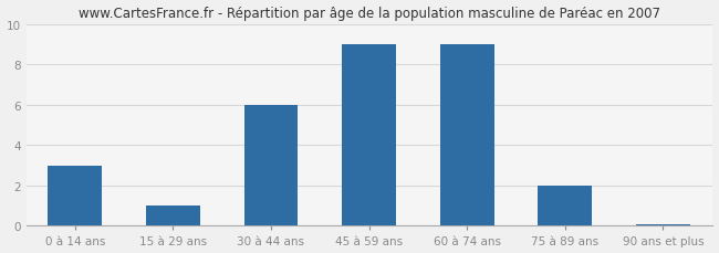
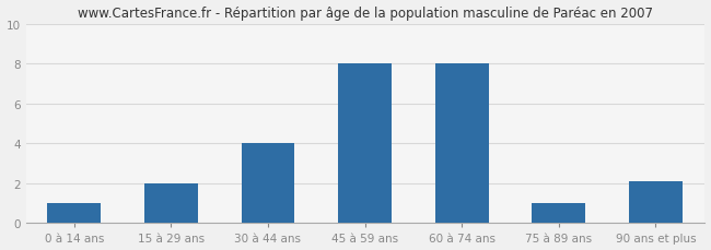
0 à 14 ans: 3.0 -> 1.0
15 à 29 ans: 1.0 -> 2.0
30 à 44 ans: 6.0 -> 4.0
45 à 59 ans: 9.0 -> 8.0
60 à 74 ans: 9.0 -> 8.0
75 à 89 ans: 2.0 -> 1.0
90 ans et plus: 0.1 -> 2.1
